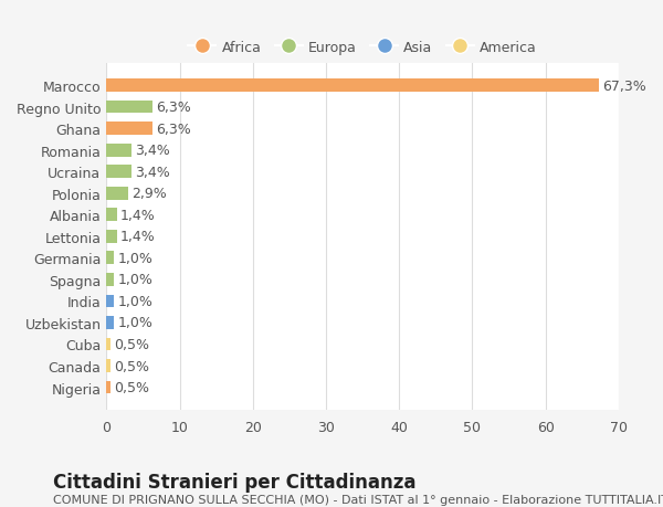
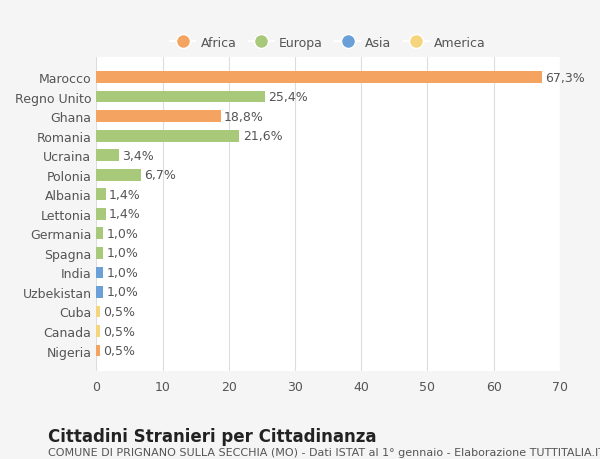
Regno Unito: 6,3% -> 25,4%
Ghana: 6,3% -> 18,8%
Romania: 3,4% -> 21,6%
Polonia: 2,9% -> 6,7%
